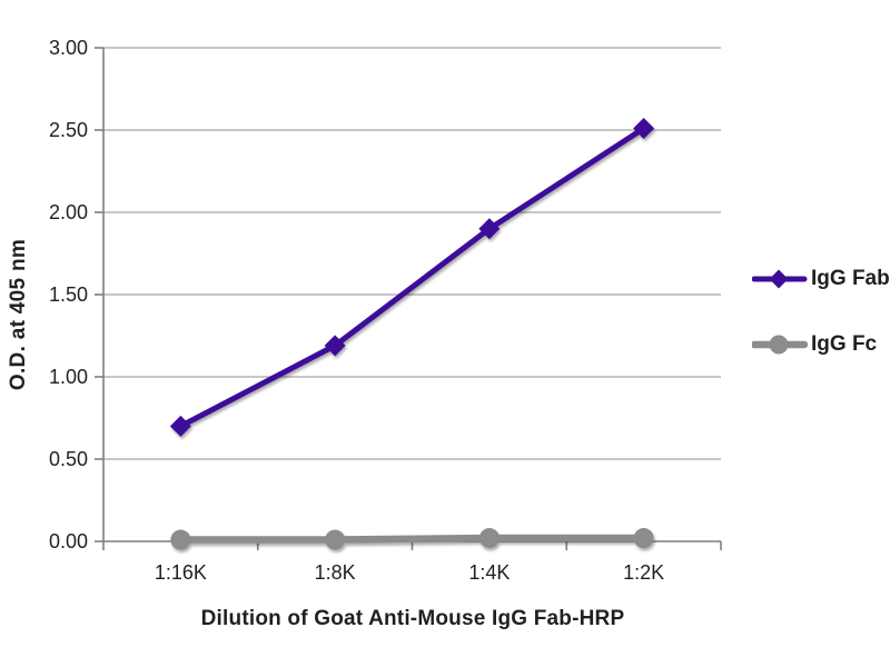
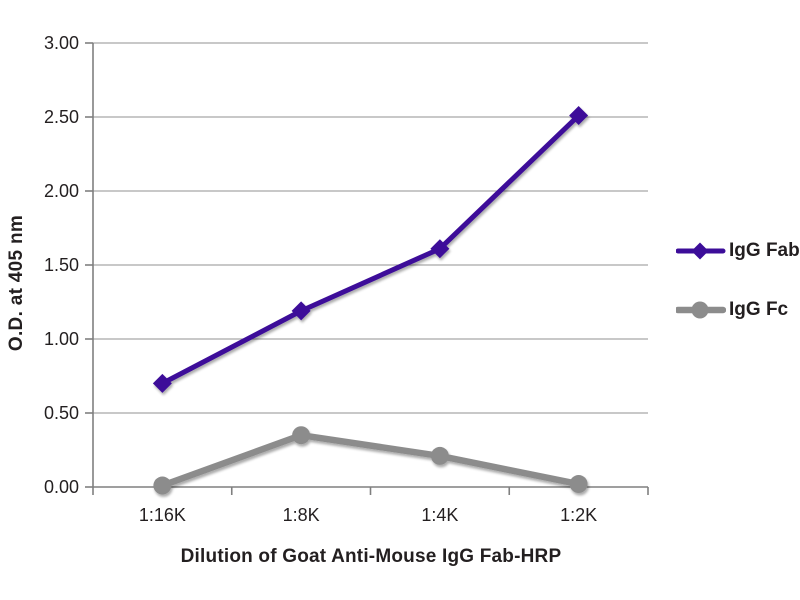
IgG Fc/1:8K: 0.01 -> 0.35
IgG Fab/1:4K: 1.90 -> 1.61
IgG Fc/1:4K: 0.02 -> 0.21
